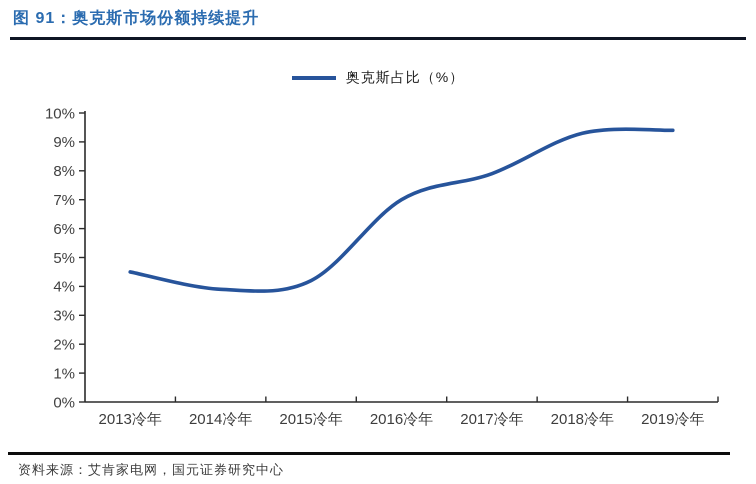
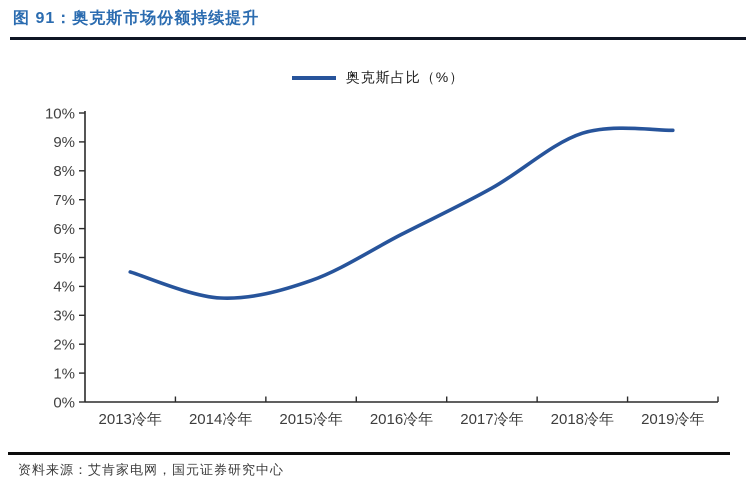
2014冷年: 3.9% -> 3.6%
2016冷年: 7.0% -> 5.8%
2017冷年: 7.9% -> 7.4%
